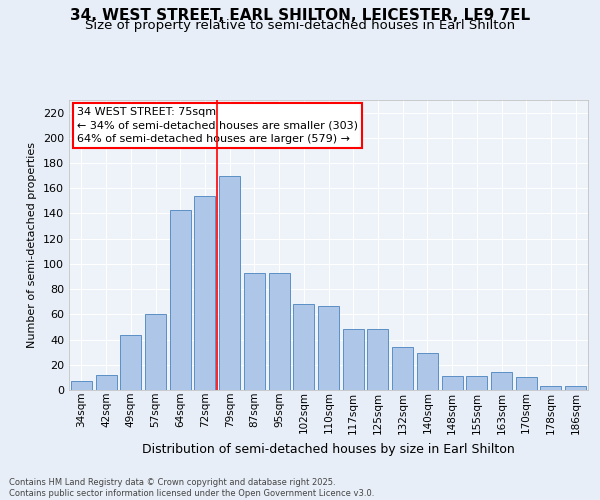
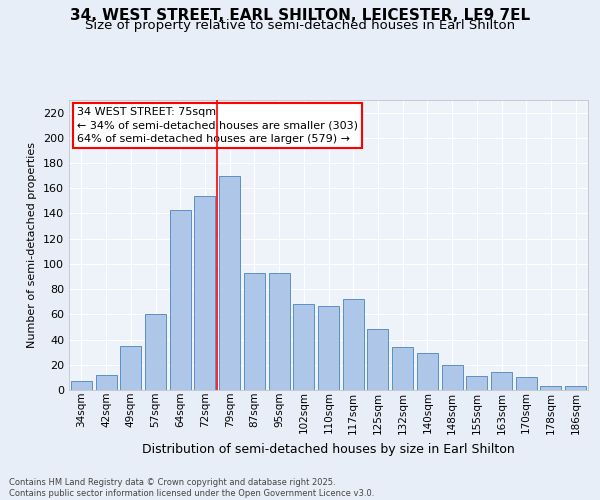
49sqm: 44 -> 35
117sqm: 48 -> 72
148sqm: 11 -> 20
